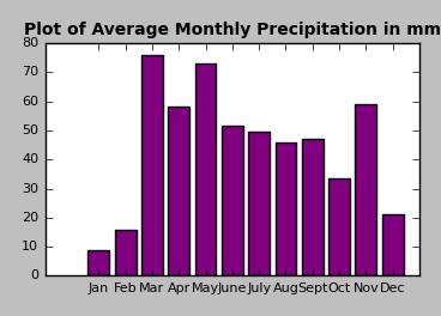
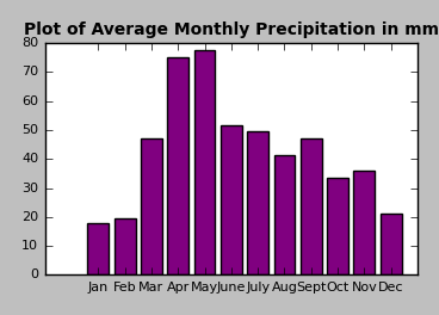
Jan: 9.0 -> 18.0
Feb: 16.0 -> 19.5
Mar: 76.0 -> 47.0
Apr: 58.0 -> 75.0
May: 73.0 -> 77.5
Aug: 46.0 -> 41.5
Nov: 59.0 -> 36.0
